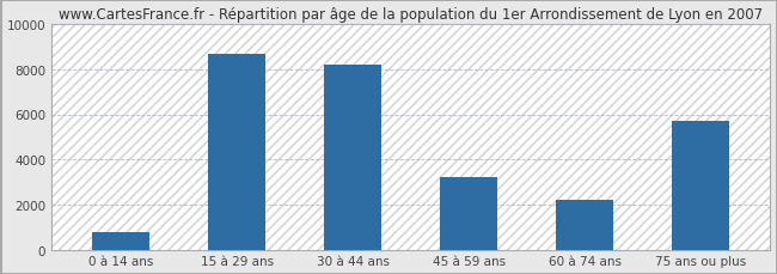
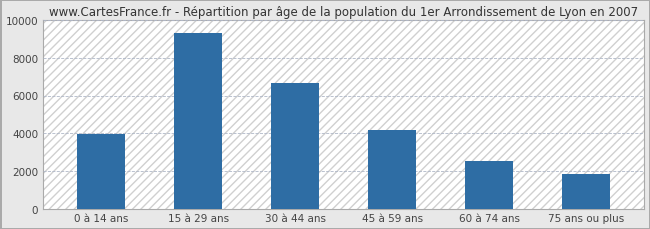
0 à 14 ans: 800 -> 4000
15 à 29 ans: 8700 -> 9300
30 à 44 ans: 8200 -> 6600
45 à 59 ans: 3200 -> 4200
60 à 74 ans: 2200 -> 2500
75 ans ou plus: 5700 -> 1800
